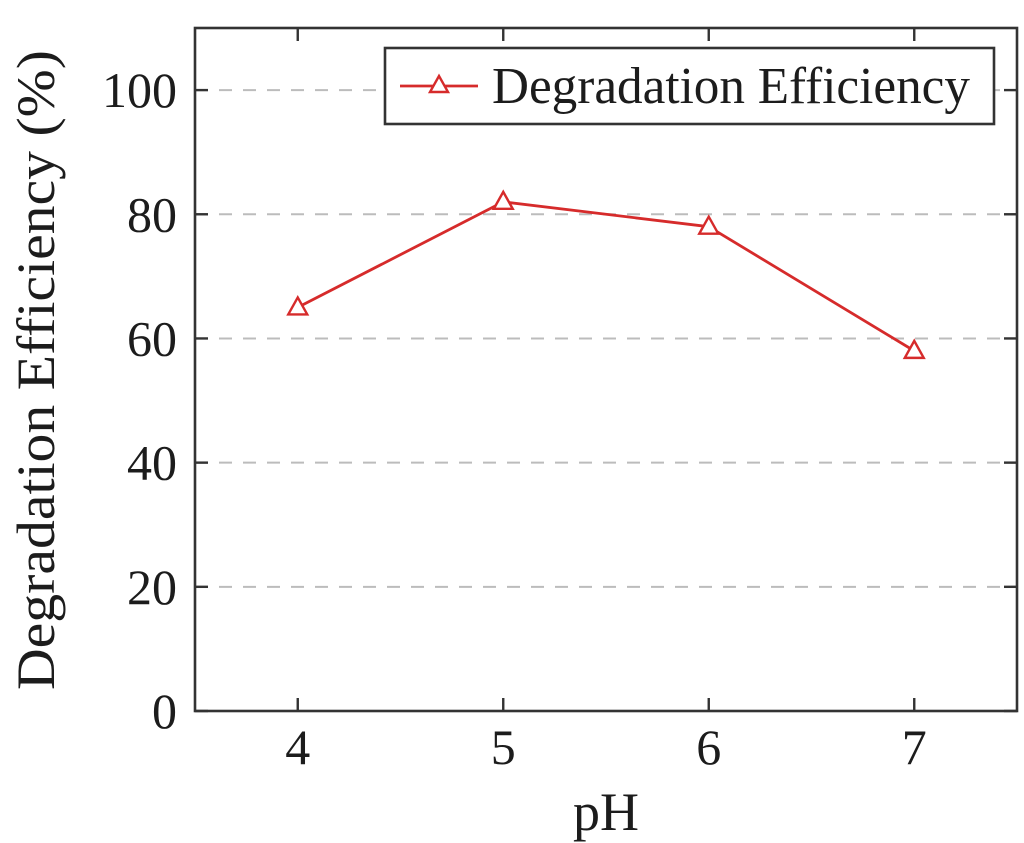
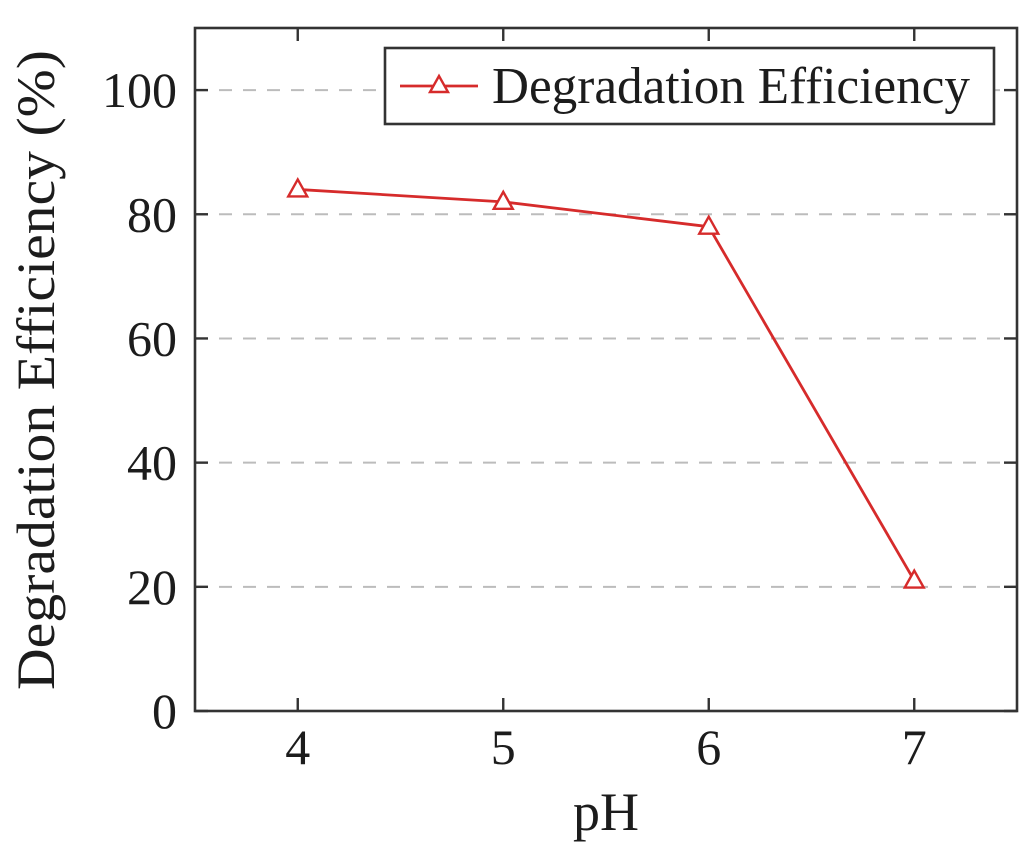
4: 65 -> 84
7: 58 -> 21
